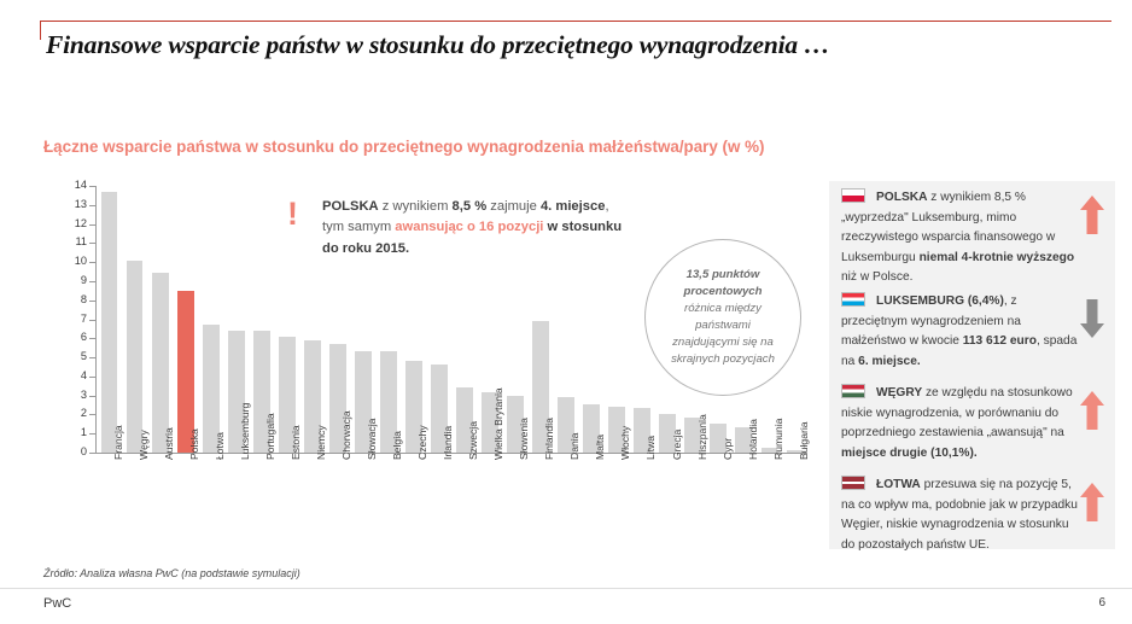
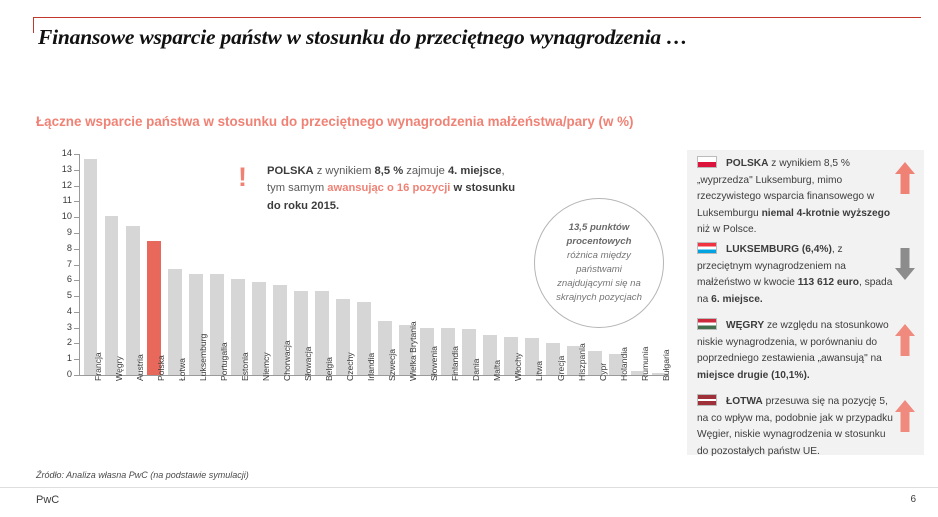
Finlandia: 6.9 -> 3.0
